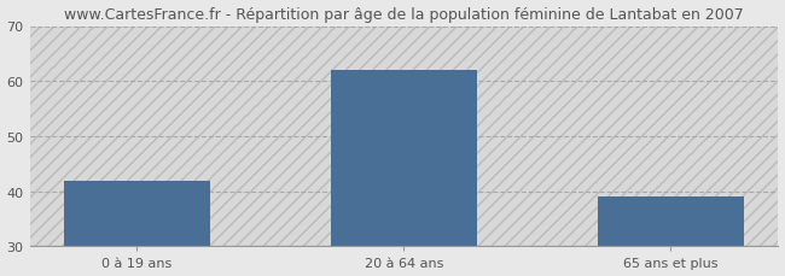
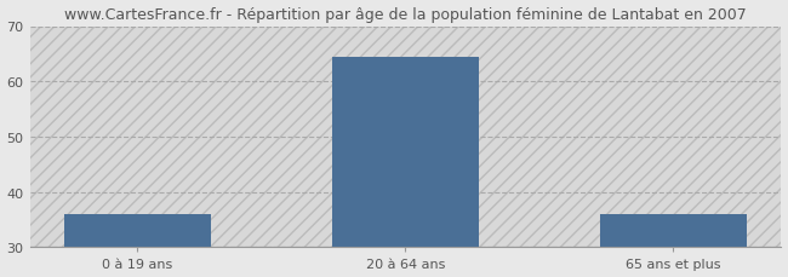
0 à 19 ans: 42.0 -> 36.0
20 à 64 ans: 62.0 -> 64.5
65 ans et plus: 39.0 -> 36.0
